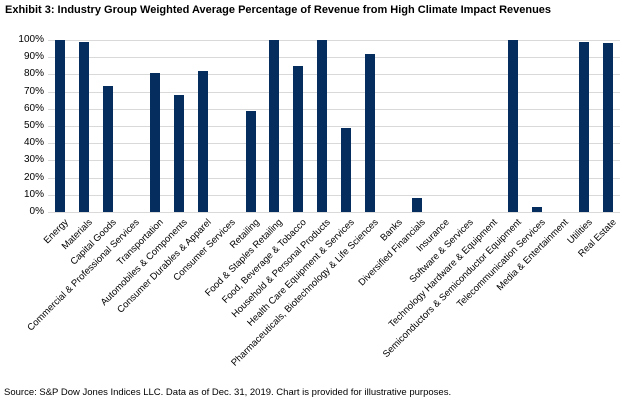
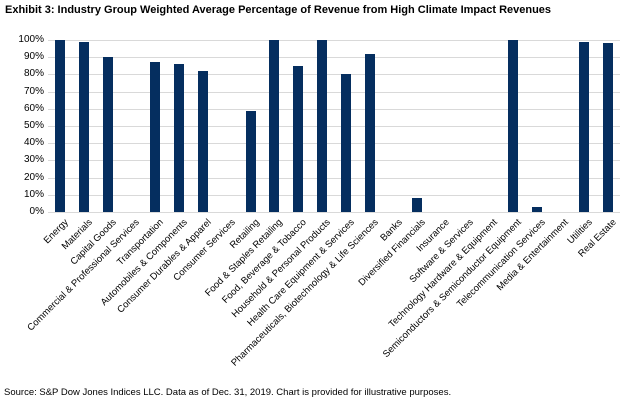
Capital Goods: 73% -> 90%
Transportation: 81% -> 87%
Automobiles & Components: 68% -> 86%
Health Care Equipment & Services: 49% -> 80%
